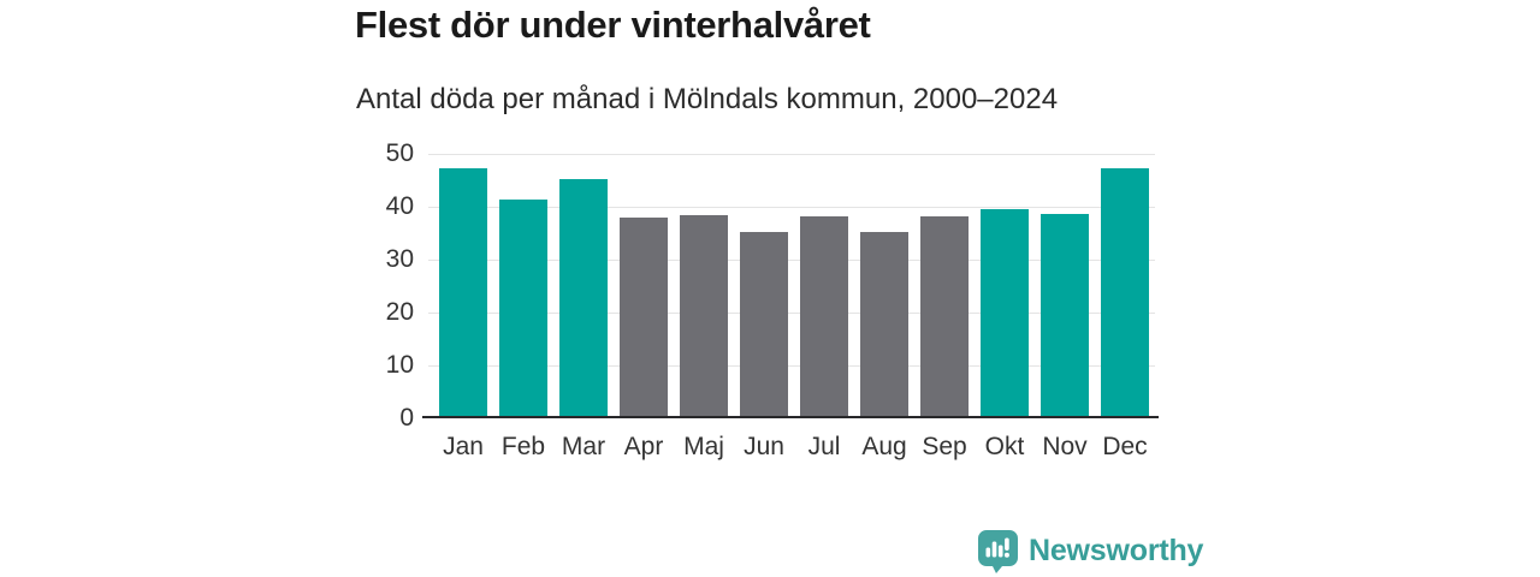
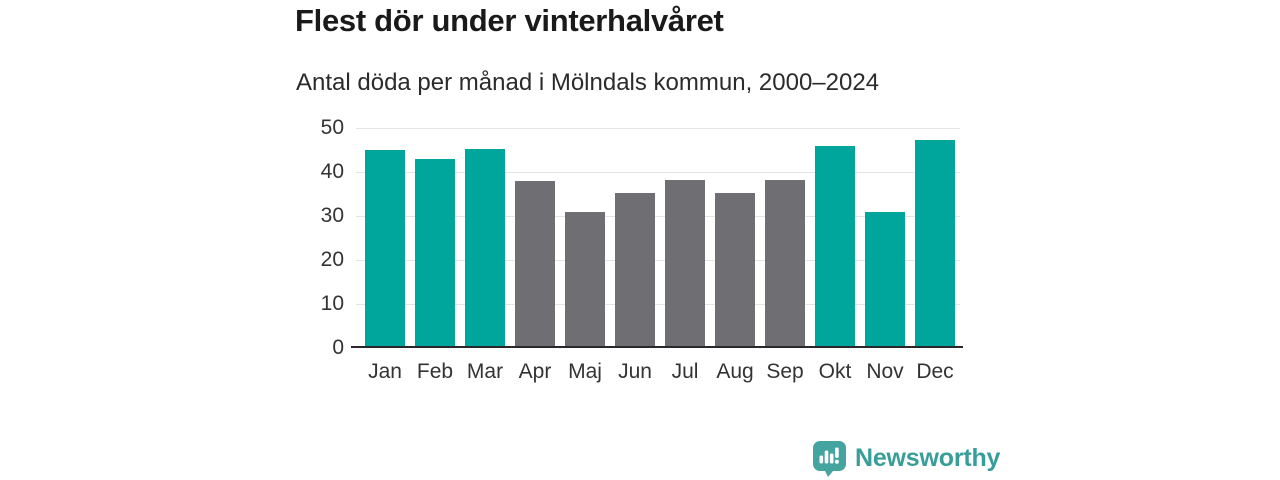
Jan: 47 -> 45
Feb: 41 -> 43
Maj: 38 -> 31
Okt: 40 -> 46
Nov: 39 -> 31
